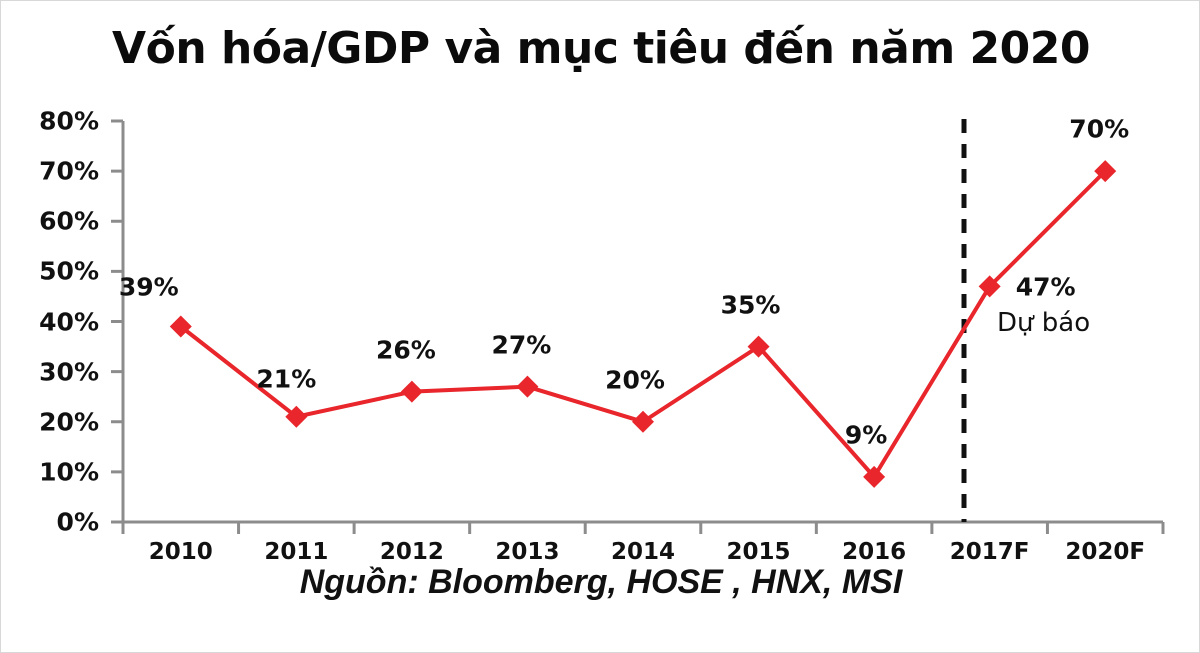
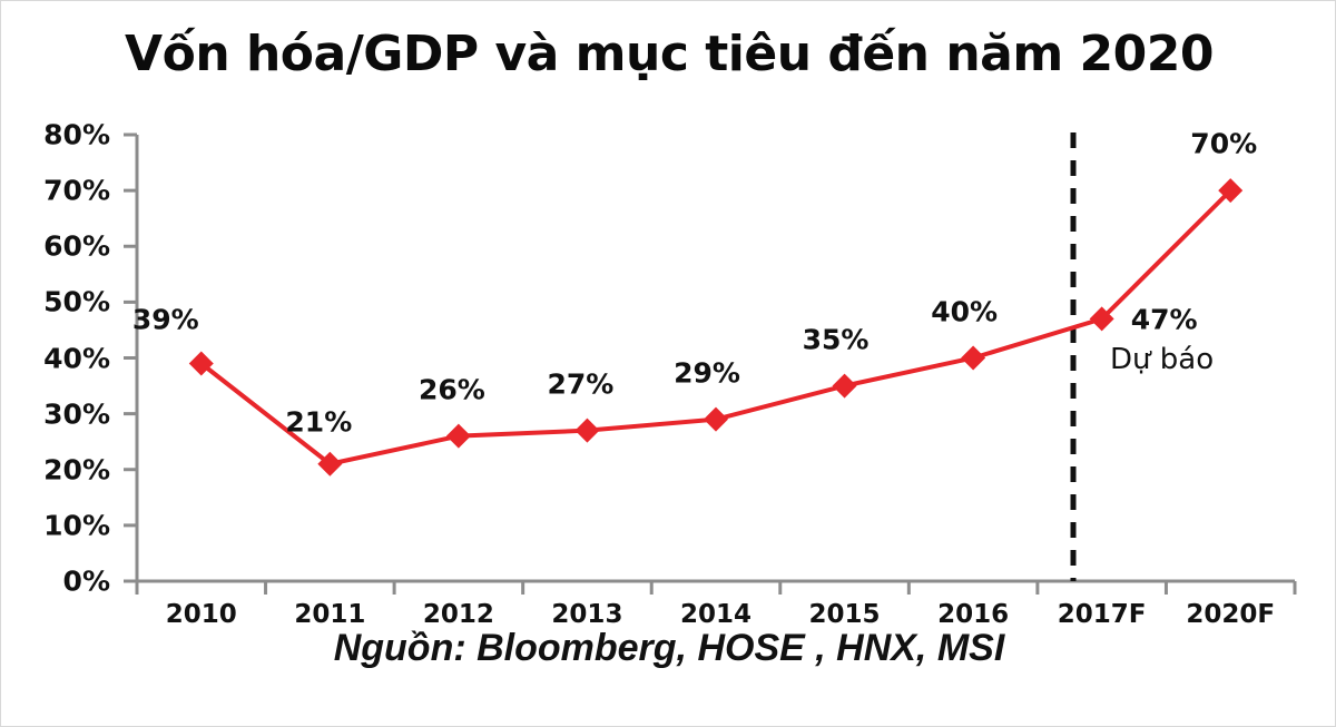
2014: 20% -> 29%
2016: 9% -> 40%
